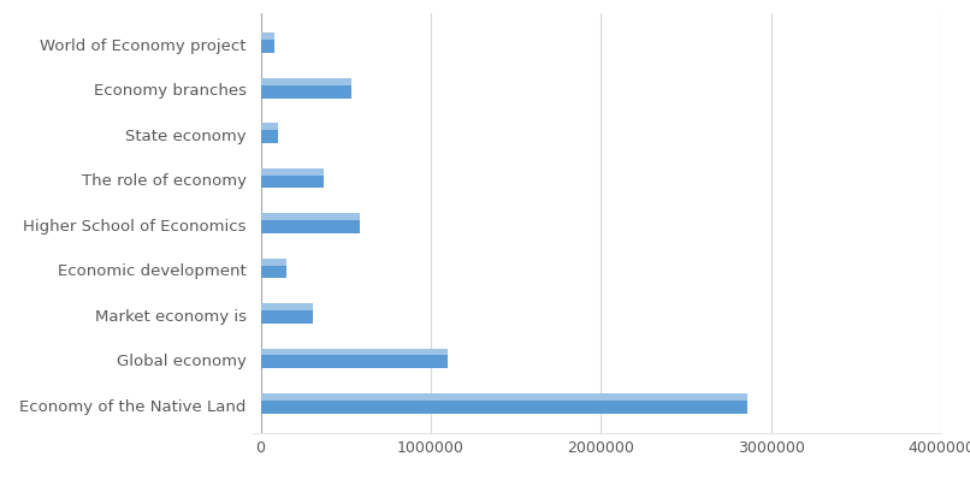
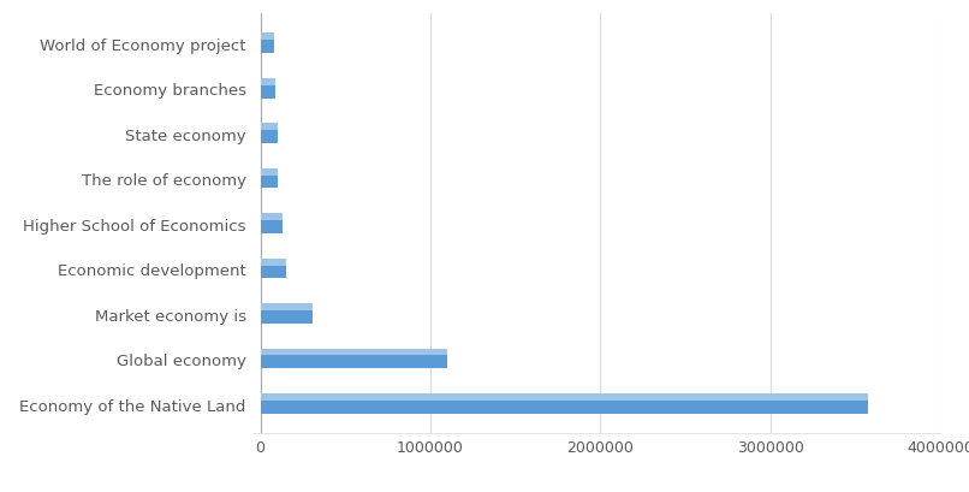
Economy branches: 530000 -> 90000
The role of economy: 370000 -> 100000
Higher School of Economics: 580000 -> 130000
Economy of the Native Land: 2860000 -> 3580000
